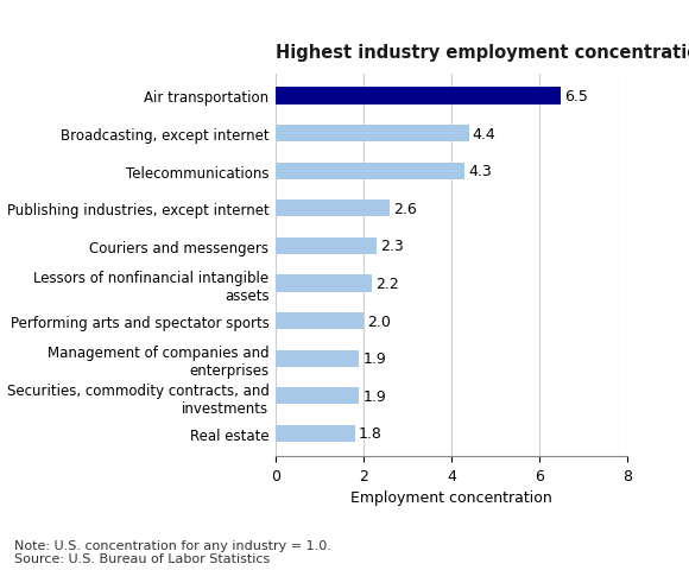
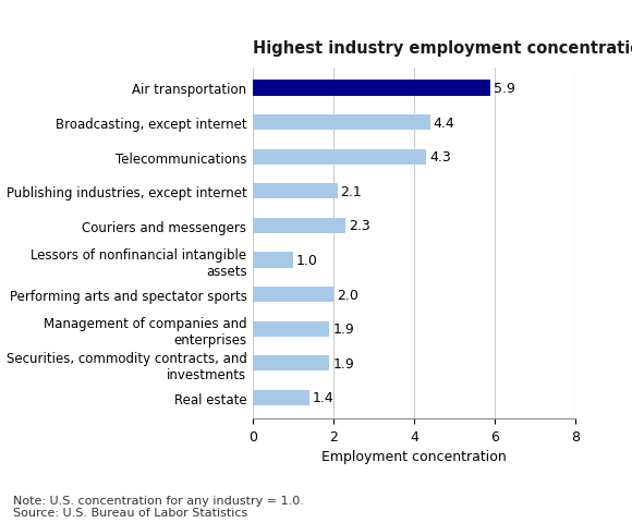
Air transportation: 6.5 -> 5.9
Publishing industries, except internet: 2.6 -> 2.1
Lessors of nonfinancial intangible assets: 2.2 -> 1.0
Real estate: 1.8 -> 1.4
